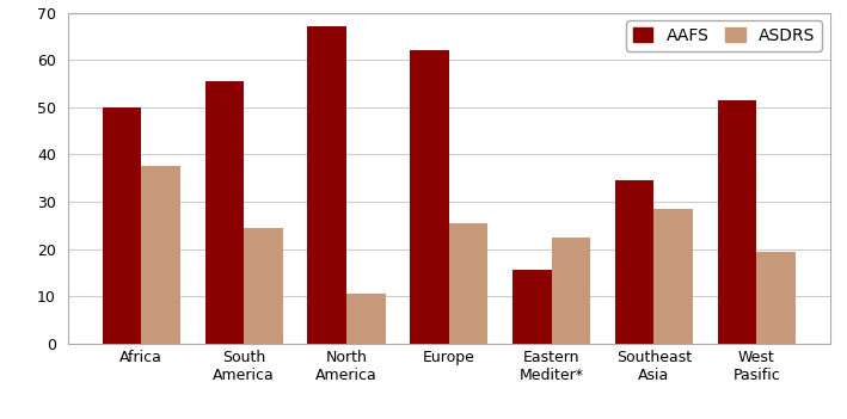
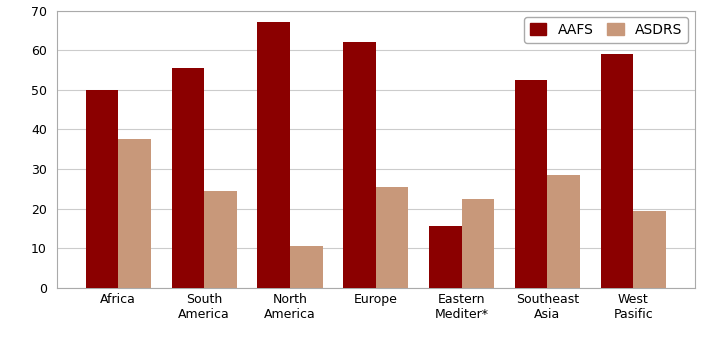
AAFS/Southeast Asia: 34.5 -> 52.5
AAFS/West Pasific: 51.5 -> 59.0
